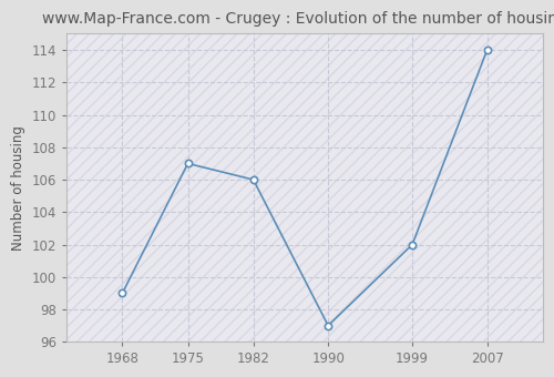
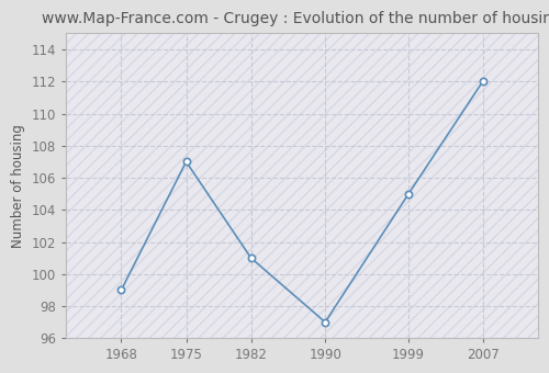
1982: 106 -> 101
1999: 102 -> 105
2007: 114 -> 112
